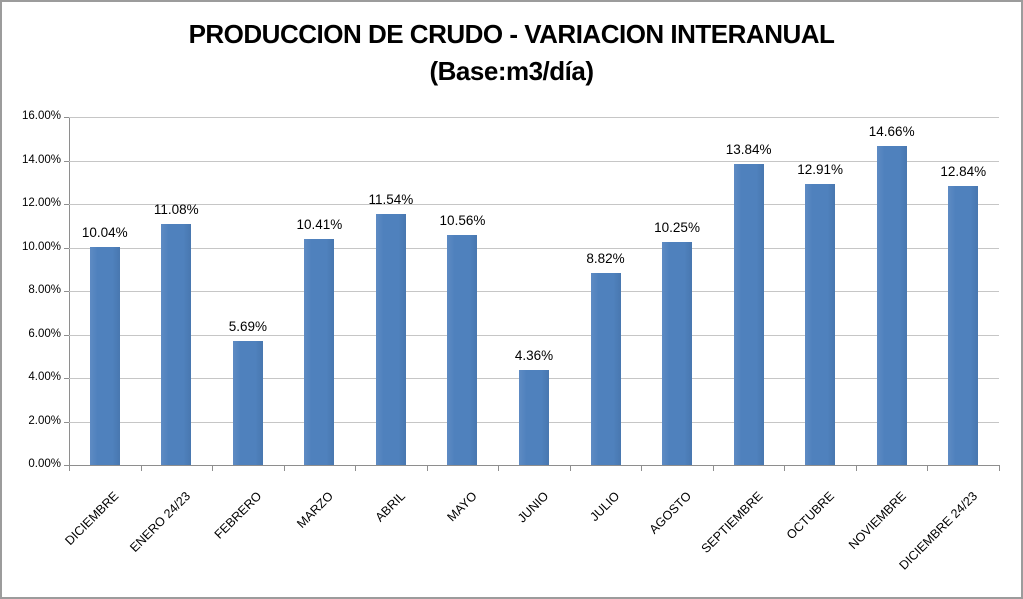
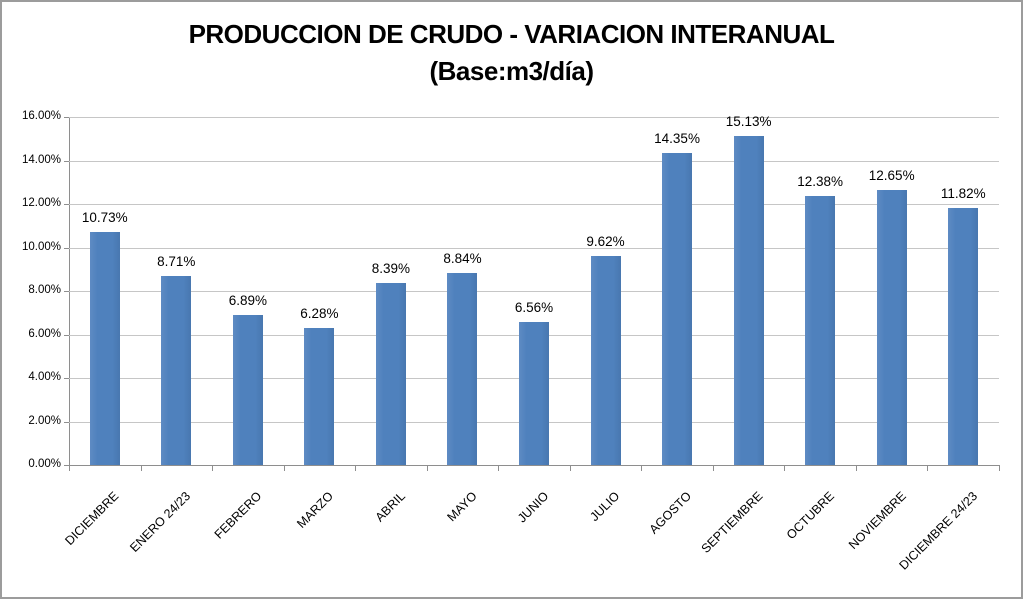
DICIEMBRE: 10.04% -> 10.73%
ENERO 24/23: 11.08% -> 8.71%
FEBRERO: 5.69% -> 6.89%
MARZO: 10.41% -> 6.28%
ABRIL: 11.54% -> 8.39%
MAYO: 10.56% -> 8.84%
JUNIO: 4.36% -> 6.56%
JULIO: 8.82% -> 9.62%
AGOSTO: 10.25% -> 14.35%
SEPTIEMBRE: 13.84% -> 15.13%
OCTUBRE: 12.91% -> 12.38%
NOVIEMBRE: 14.66% -> 12.65%
DICIEMBRE 24/23: 12.84% -> 11.82%
